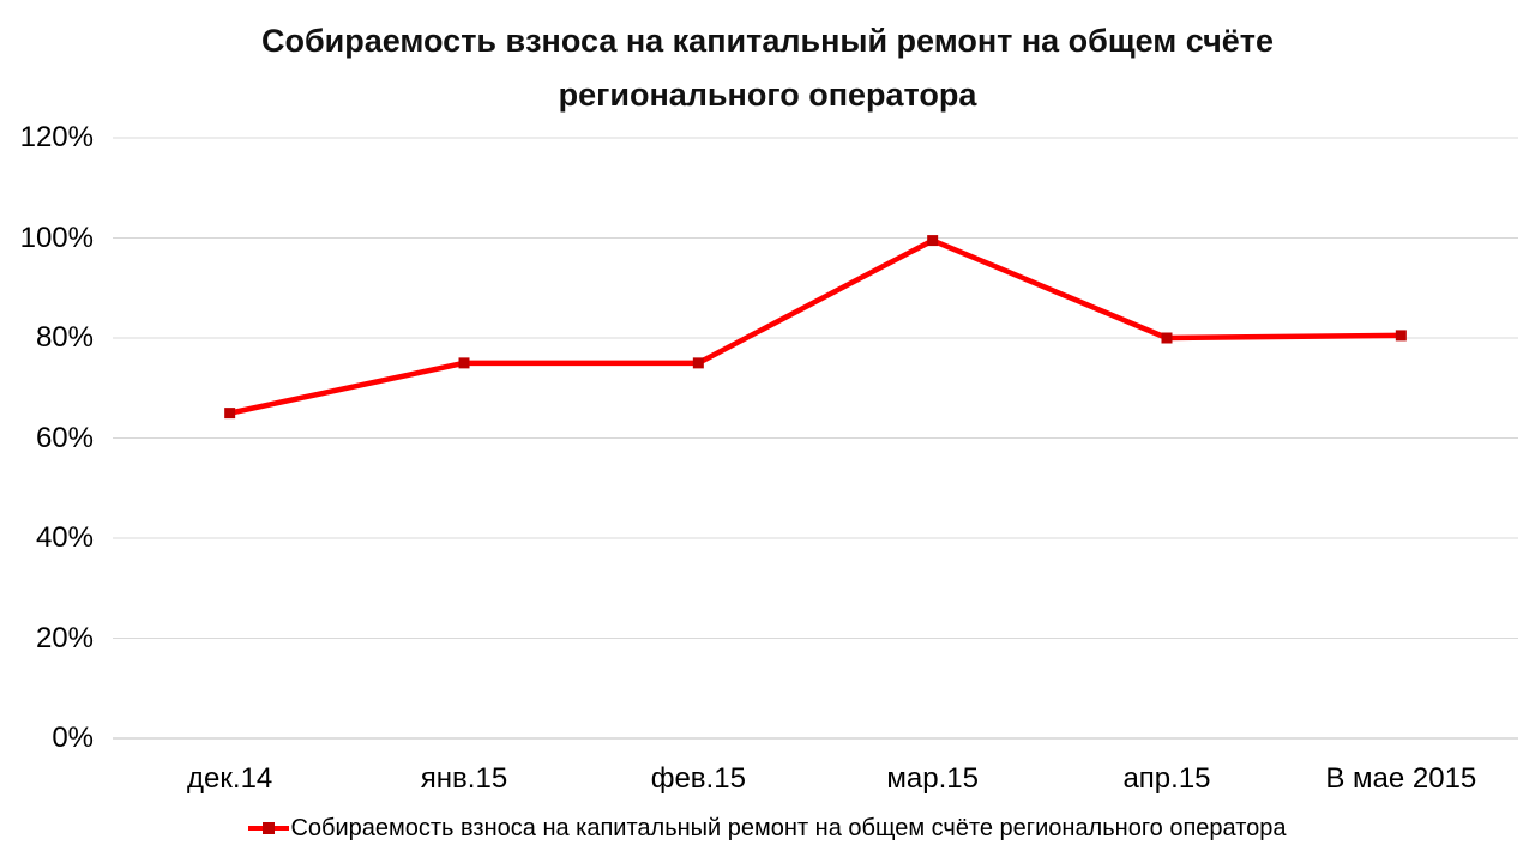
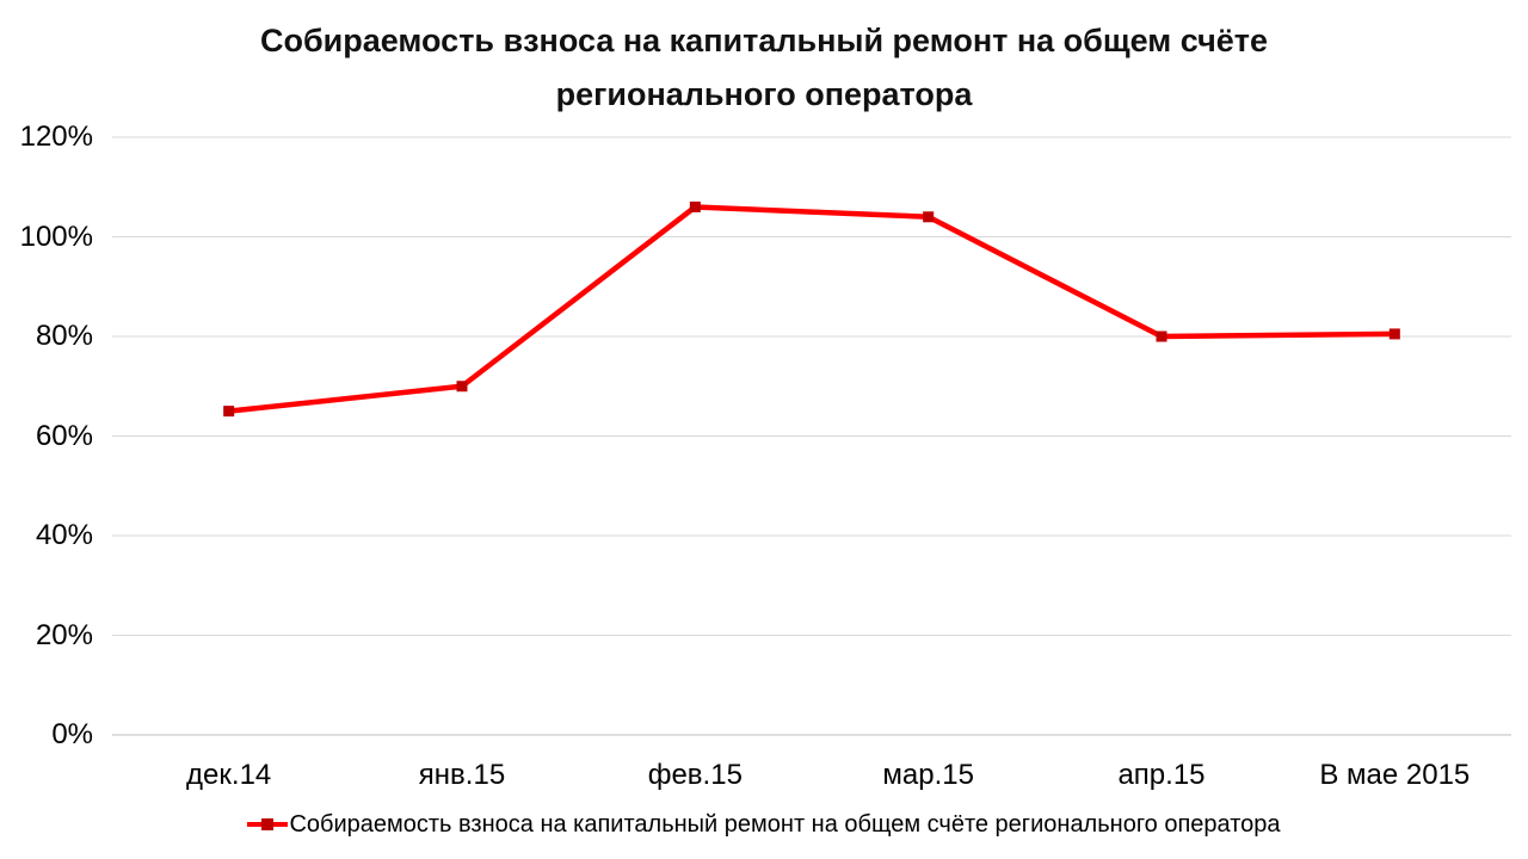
янв.15: 75% -> 70%
фев.15: 75% -> 106%
мар.15: 100% -> 104%
